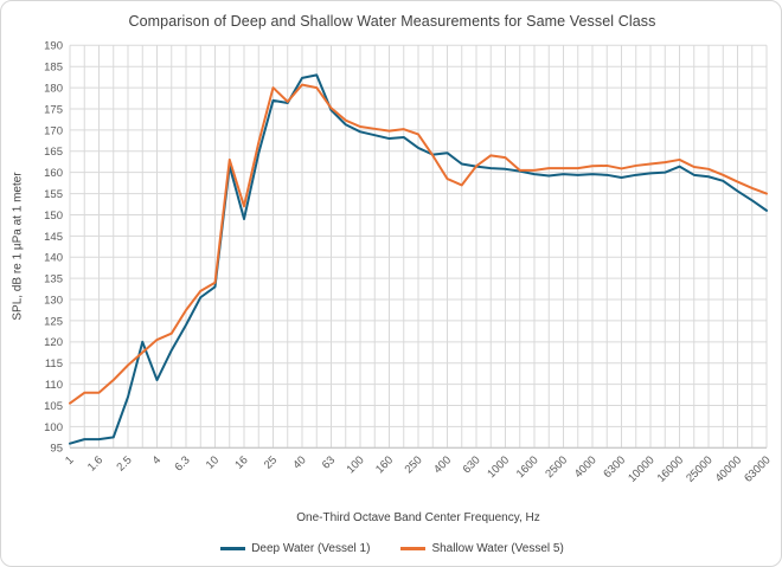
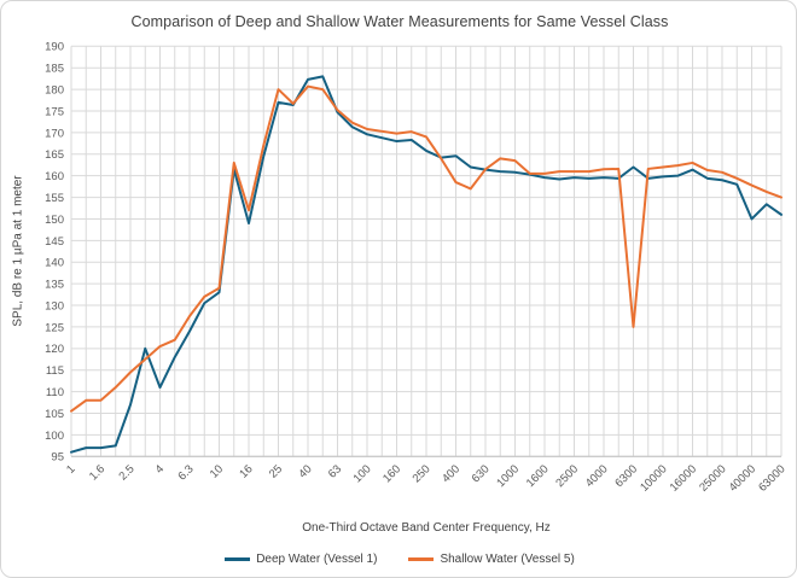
Deep Water (Vessel 1)/6300: 159 -> 162
Shallow Water (Vessel 5)/6300: 161 -> 125
Deep Water (Vessel 1)/40000: 156 -> 150
